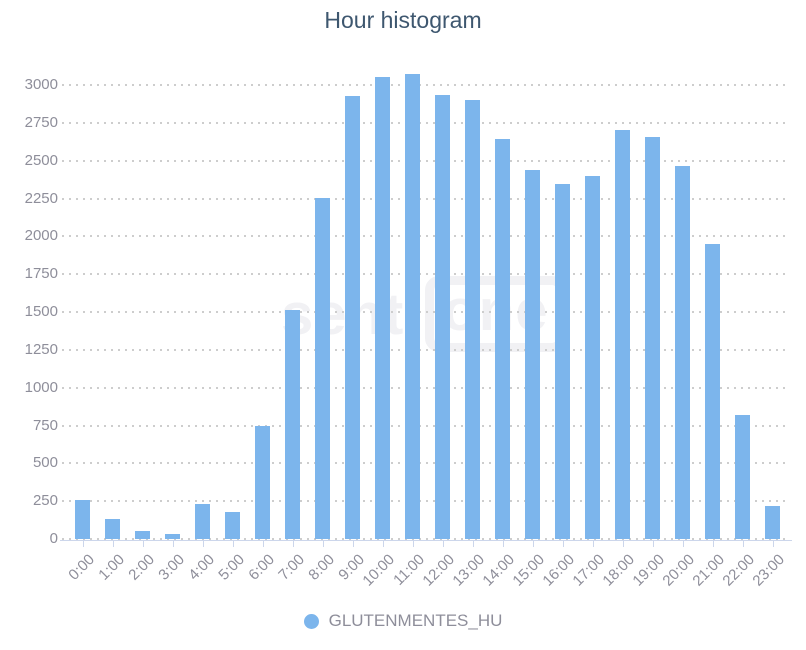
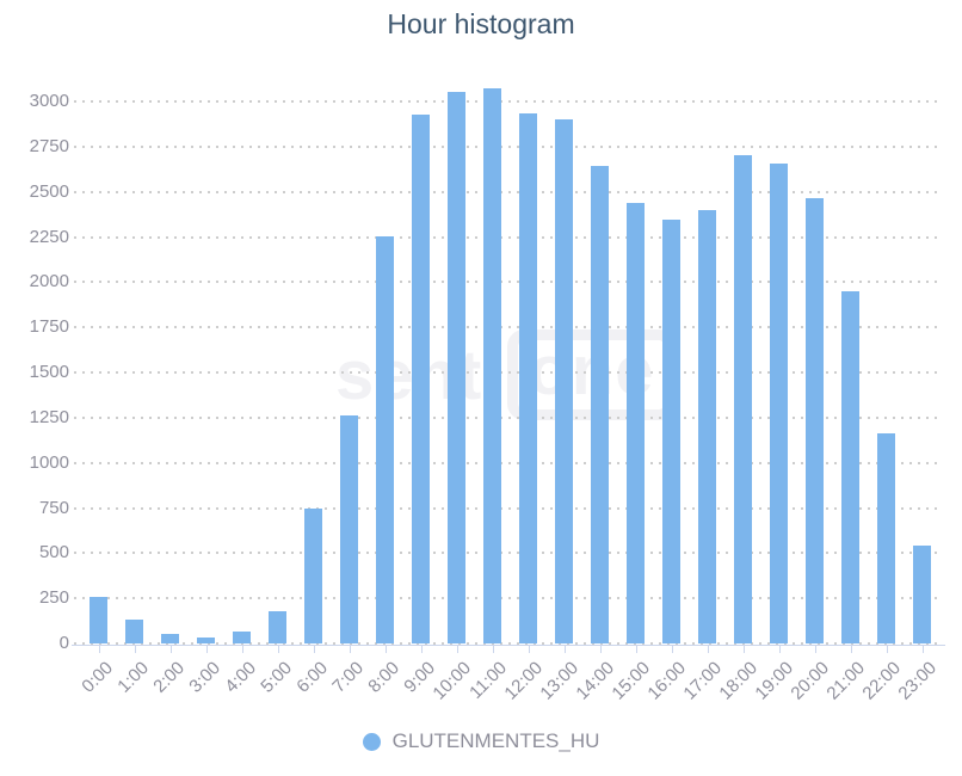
4:00: 230 -> 60
7:00: 1510 -> 1260
22:00: 820 -> 1160
23:00: 220 -> 540
